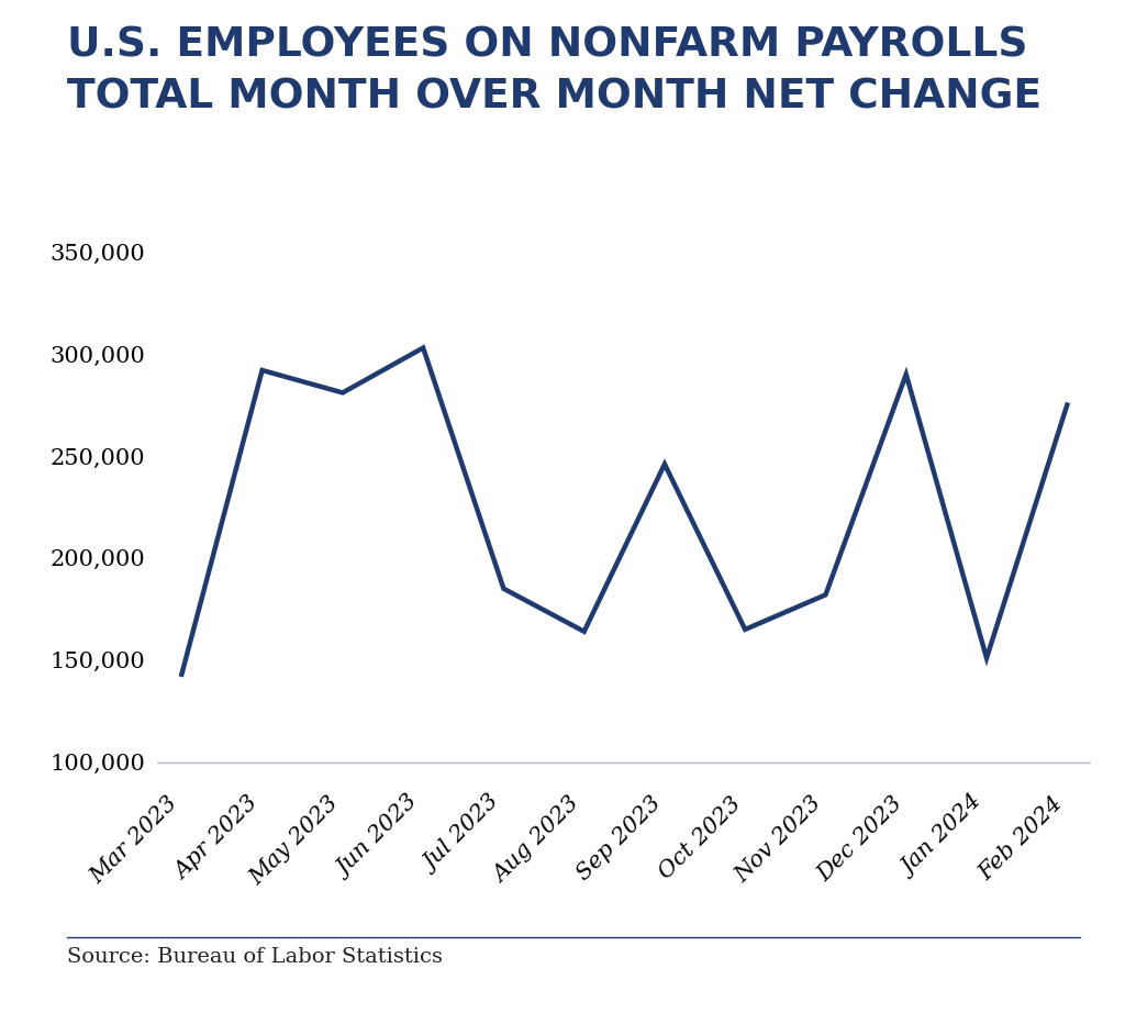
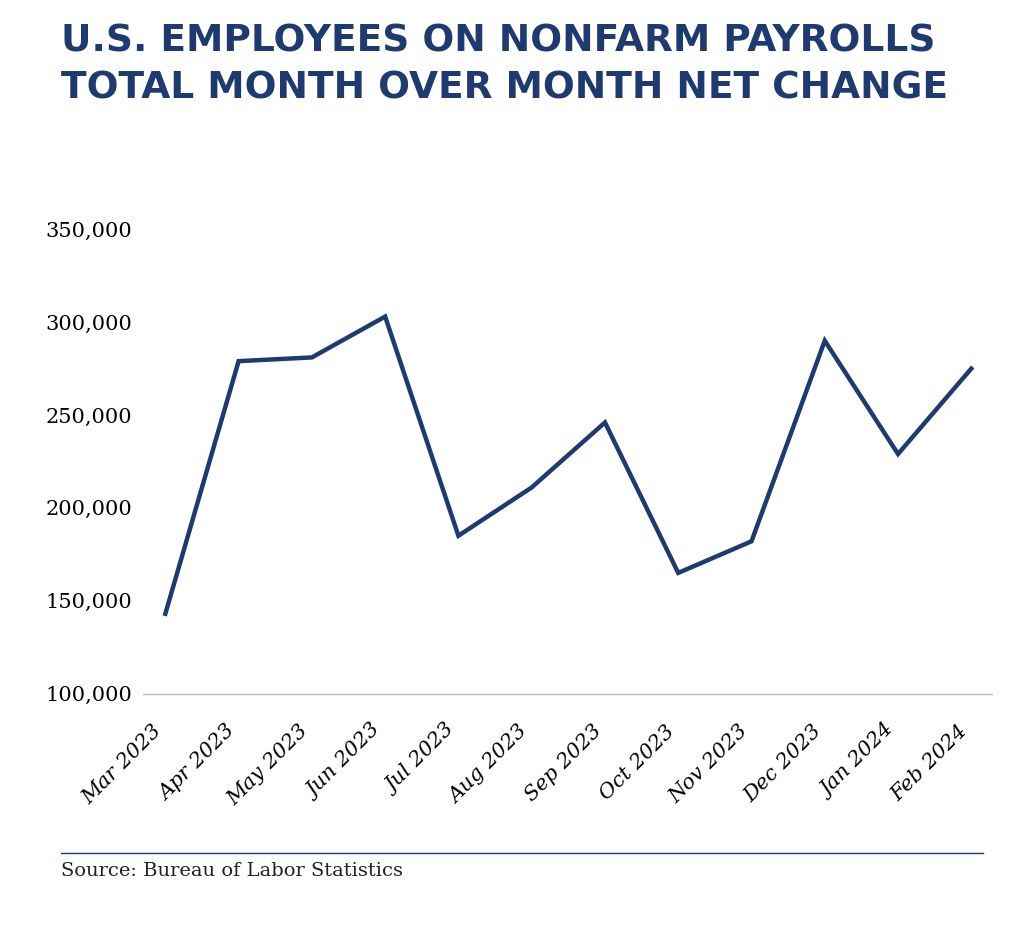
Apr 2023: 292,000 -> 279,000
Aug 2023: 164,000 -> 211,000
Jan 2024: 151,000 -> 229,000
